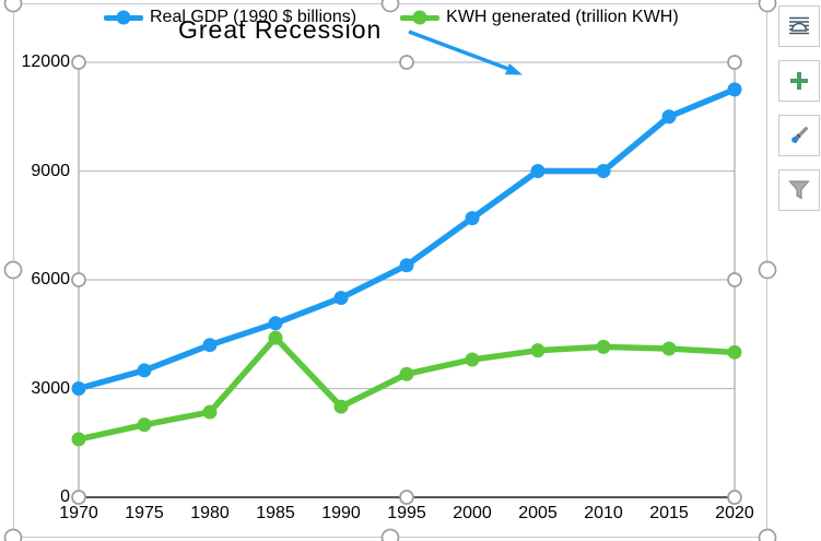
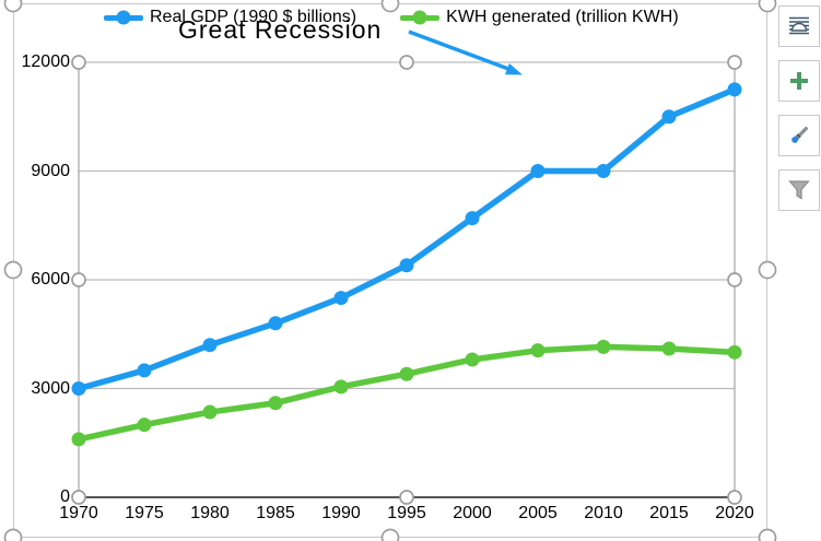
KWH generated (trillion KWH)/1985: 4400 -> 2600
KWH generated (trillion KWH)/1990: 2500 -> 3000
